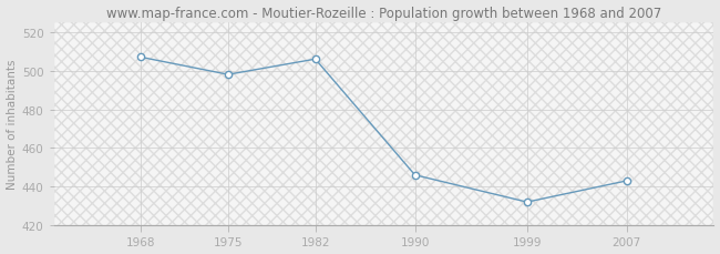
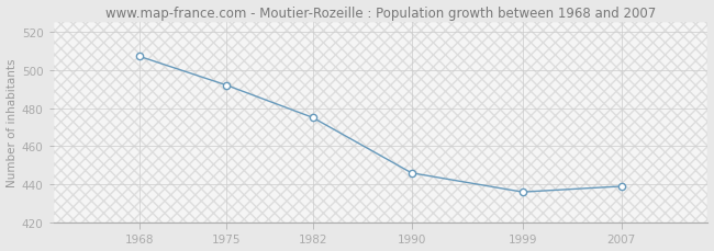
1975: 498 -> 492
1982: 506 -> 475
1999: 432 -> 436
2007: 443 -> 439
